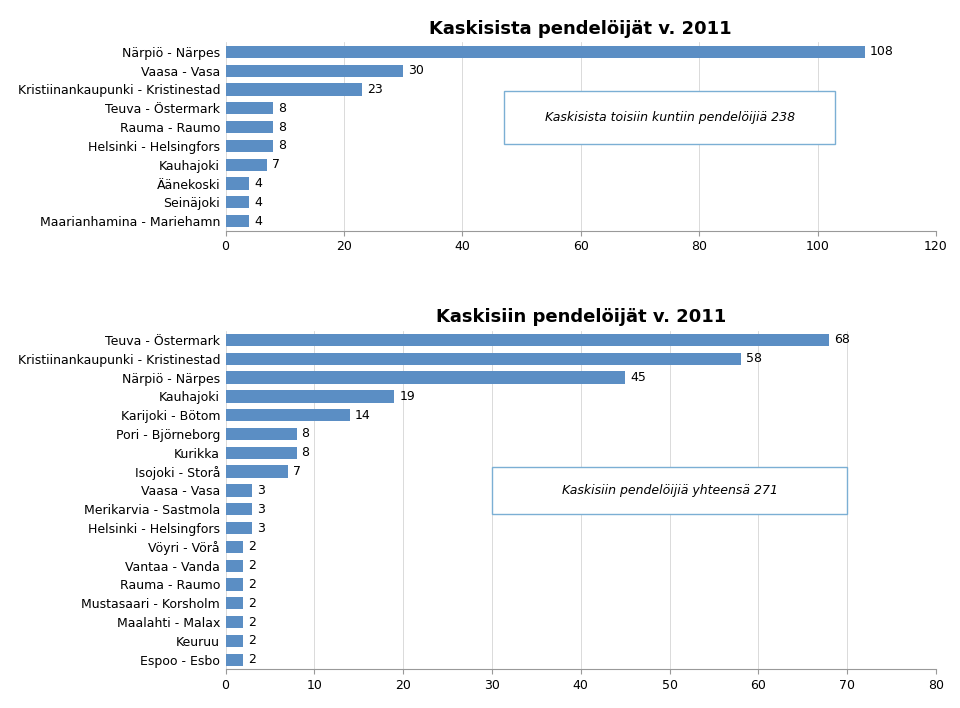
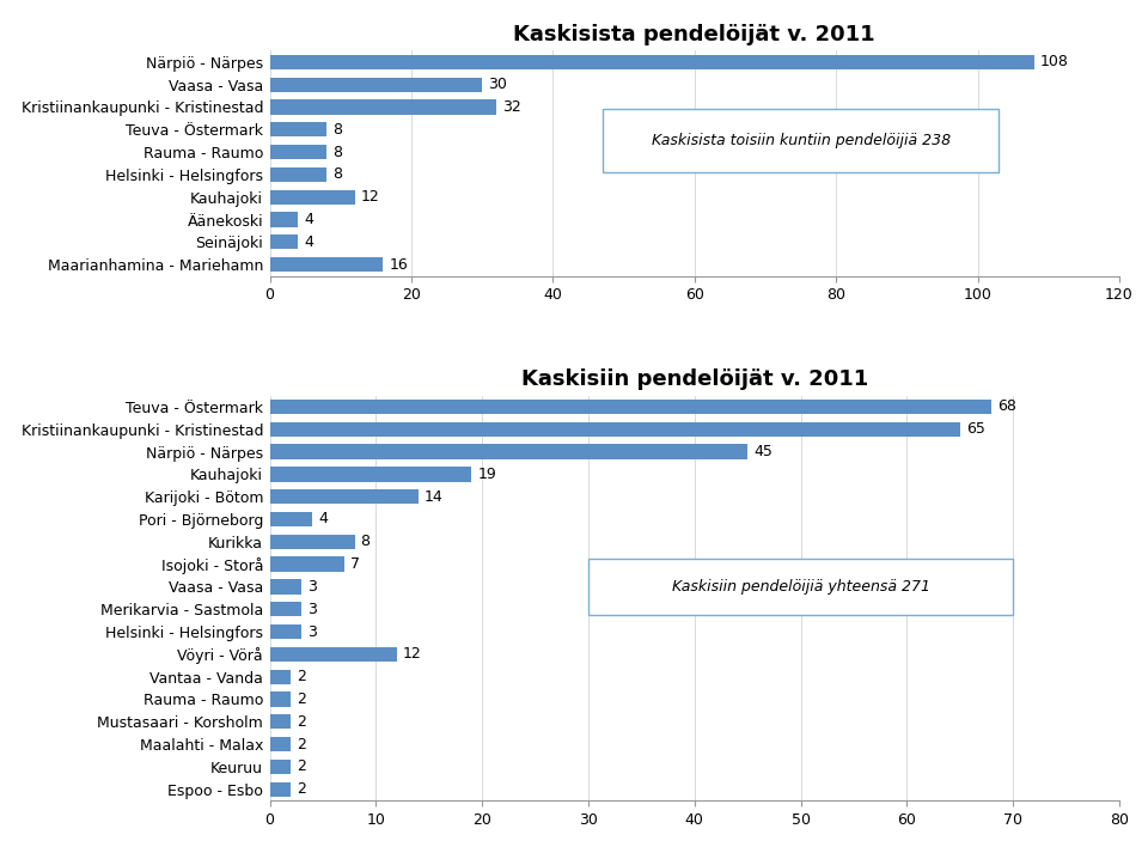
Kaskisista pendelöijät v. 2011/Kristiinankaupunki - Kristinestad: 23 -> 32
Kaskisista pendelöijät v. 2011/Kauhajoki: 7 -> 12
Kaskisista pendelöijät v. 2011/Maarianhamina - Mariehamn: 4 -> 16
Kaskisiin pendelöijät v. 2011/Kristiinankaupunki - Kristinestad: 58 -> 65
Kaskisiin pendelöijät v. 2011/Pori - Björneborg: 8 -> 4
Kaskisiin pendelöijät v. 2011/Vöyri - Vörå: 2 -> 12
